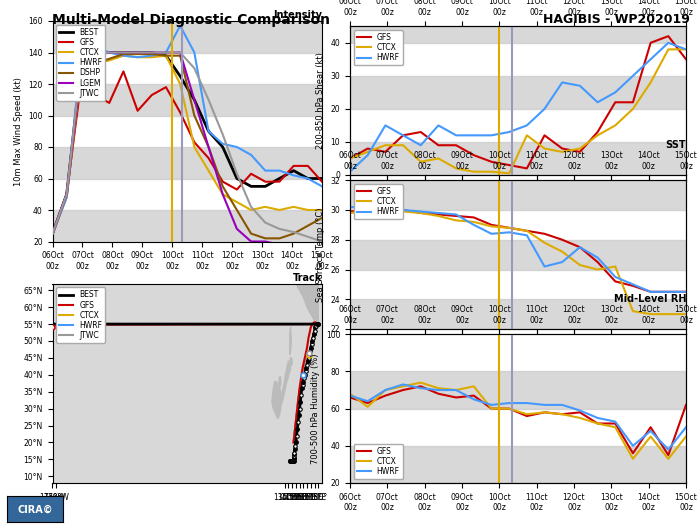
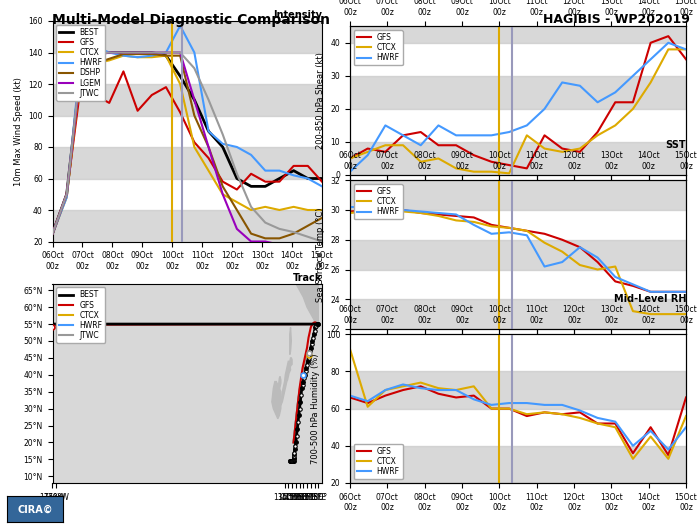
Mid-Level RH/CTCX/06Oct 00z: 68 -> 92
Mid-Level RH/GFS/15Oct 00z: 62 -> 66
Mid-Level RH/CTCX/15Oct 00z: 45 -> 56
